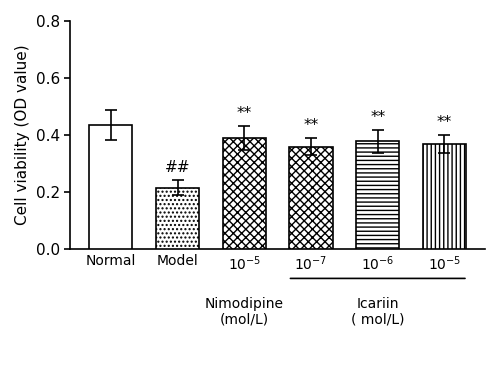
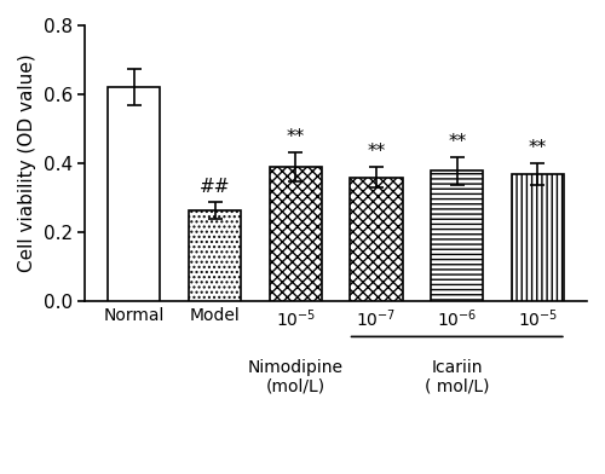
Normal: 0.435 -> 0.620
Model: 0.215 -> 0.262
